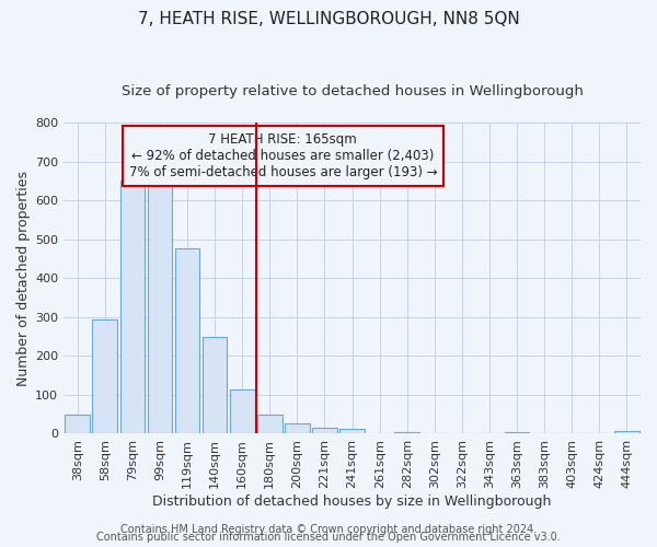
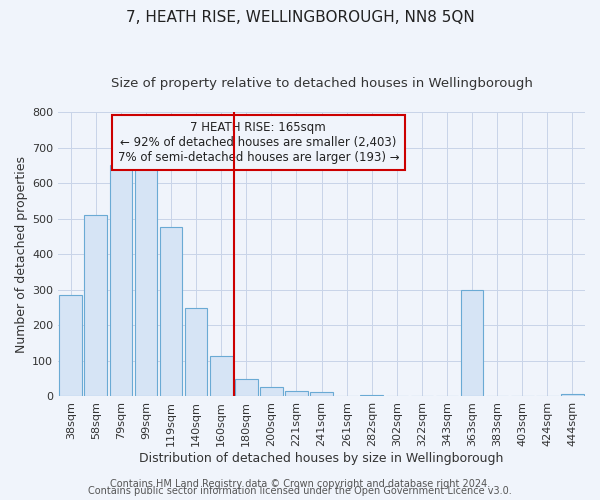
38sqm: 48 -> 285
58sqm: 293 -> 510
363sqm: 5 -> 300
